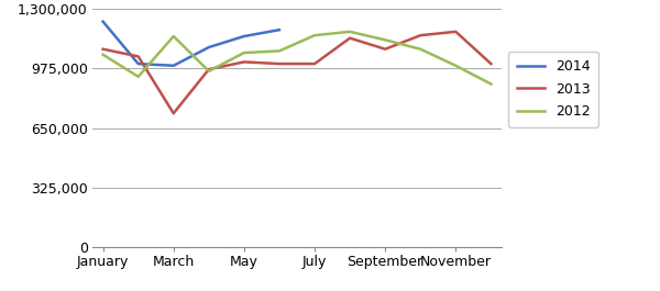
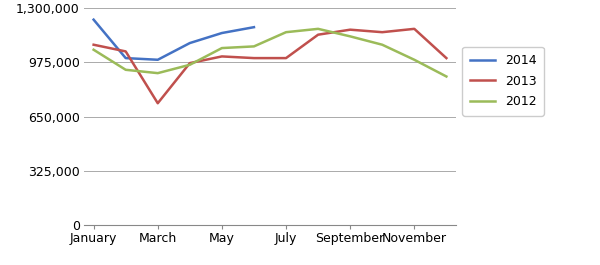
2012/March: 1,150,000 -> 910,000
2013/September: 1,080,000 -> 1,170,000
